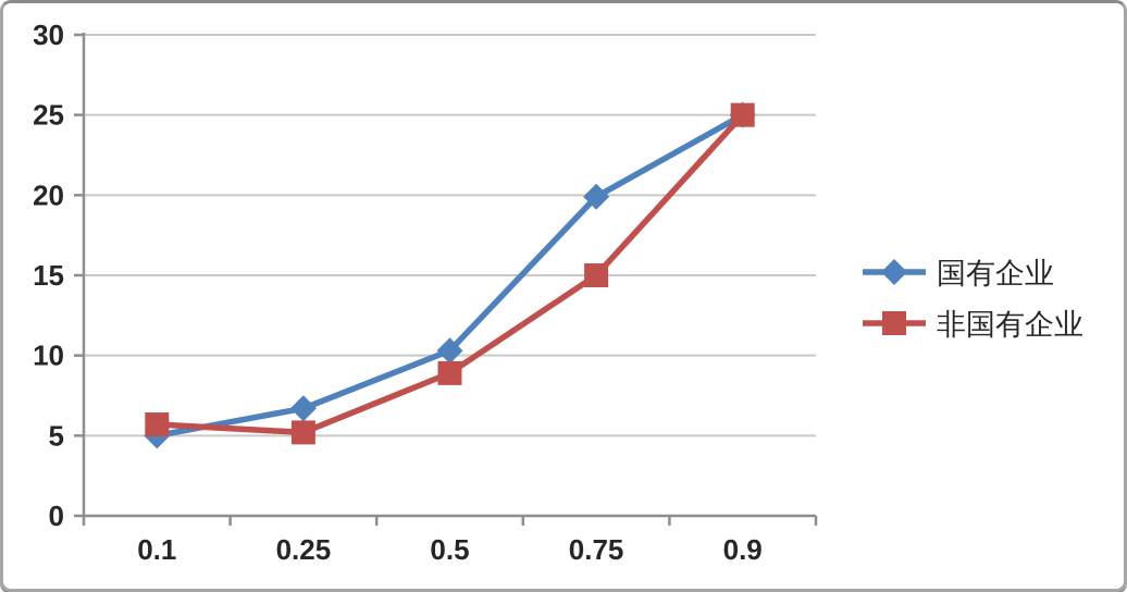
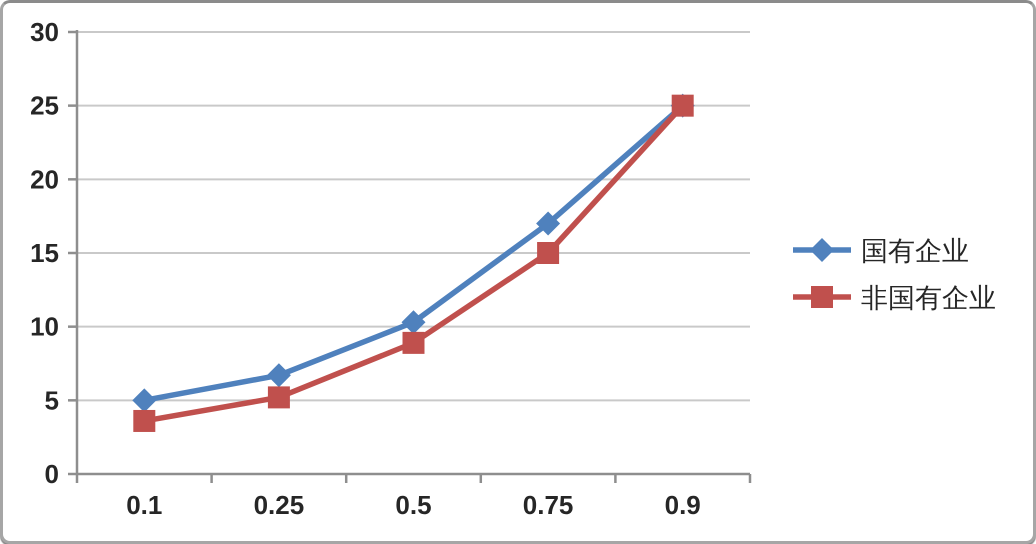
非国有企业/0.1: 5.7 -> 3.6
国有企业/0.75: 19.9 -> 17.0
